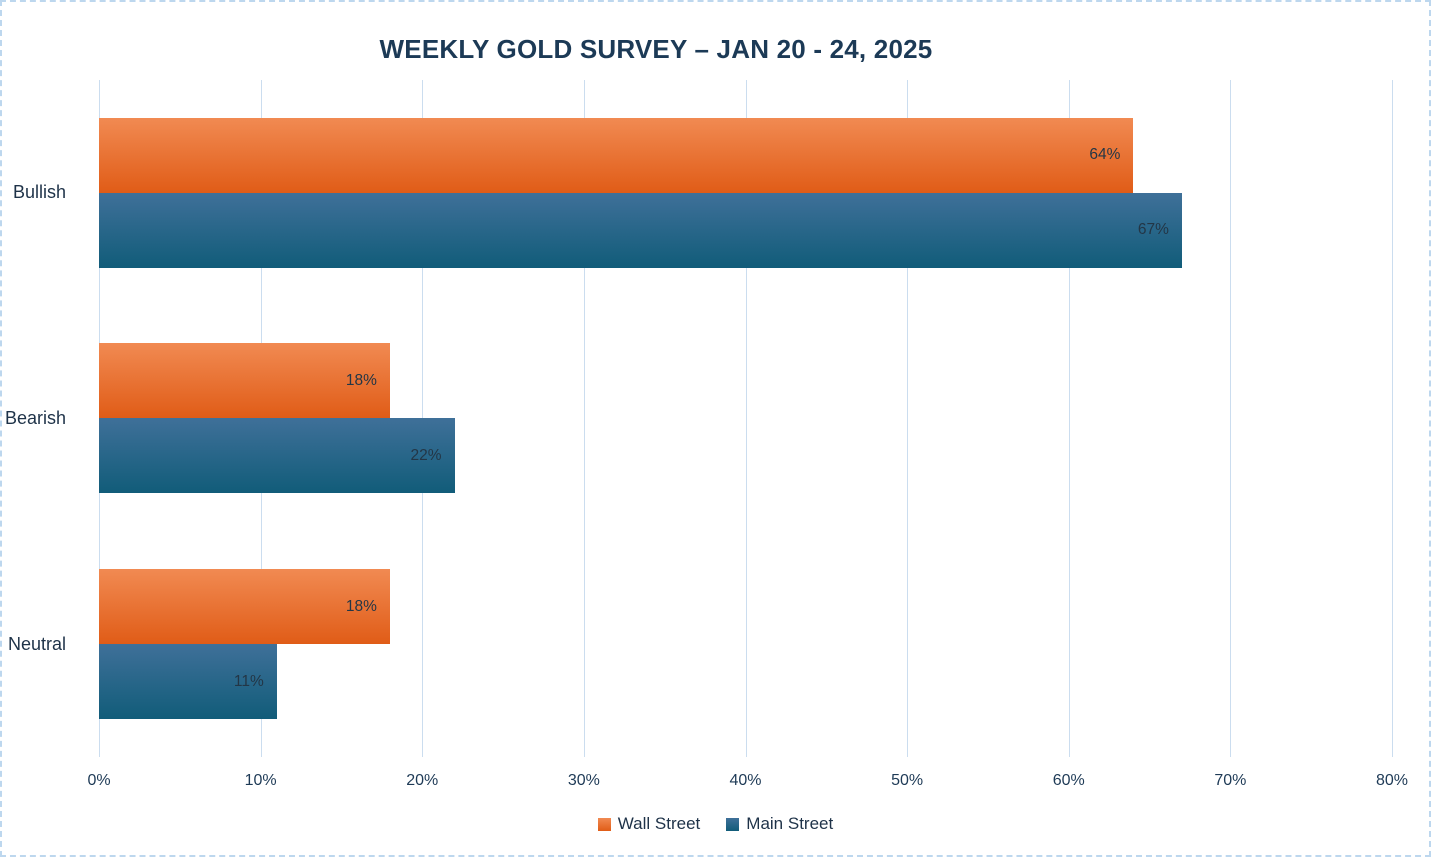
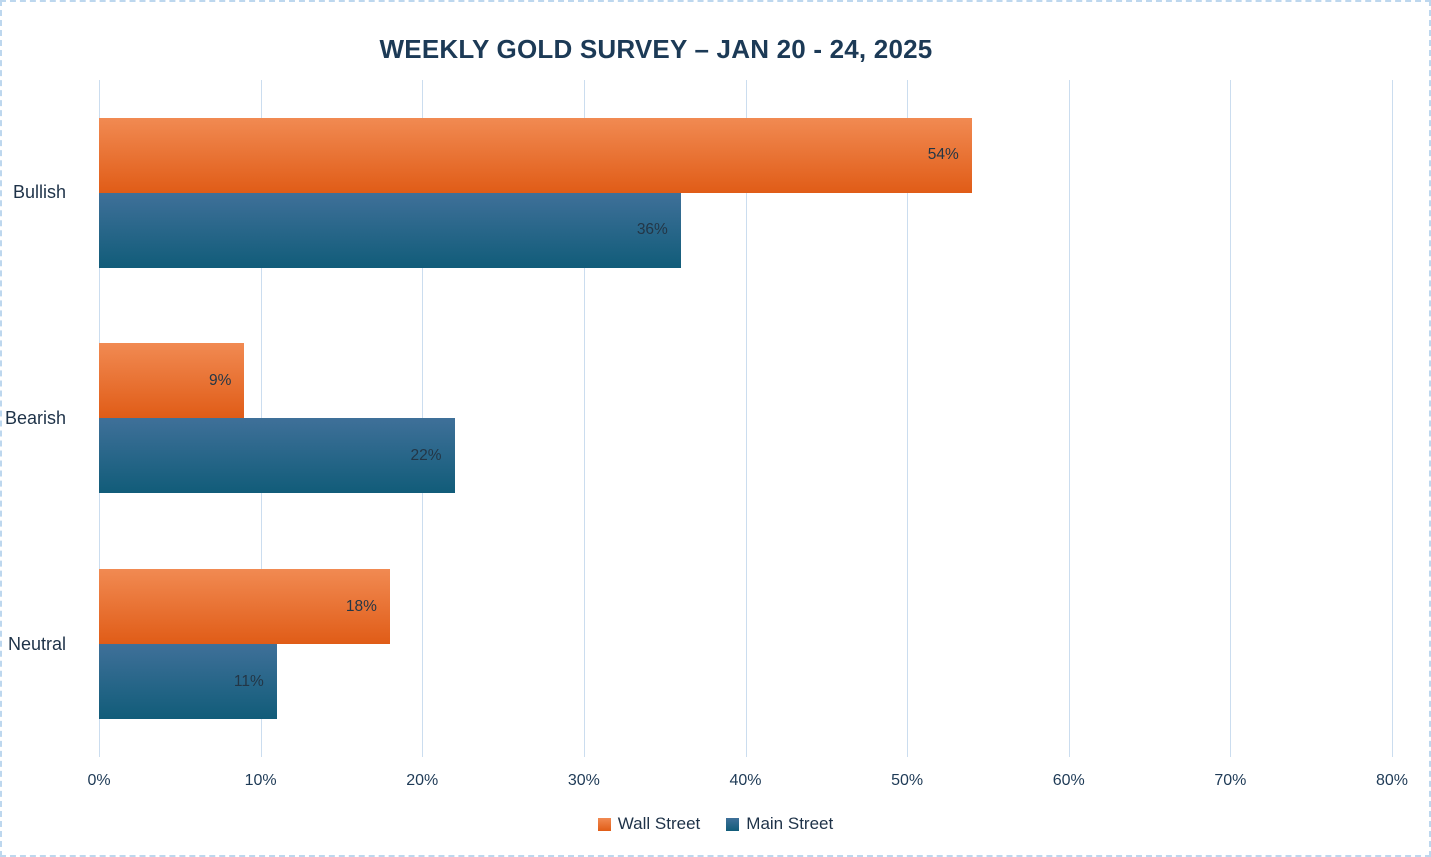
Wall Street/Bullish: 64% -> 54%
Main Street/Bullish: 67% -> 36%
Wall Street/Bearish: 18% -> 9%
